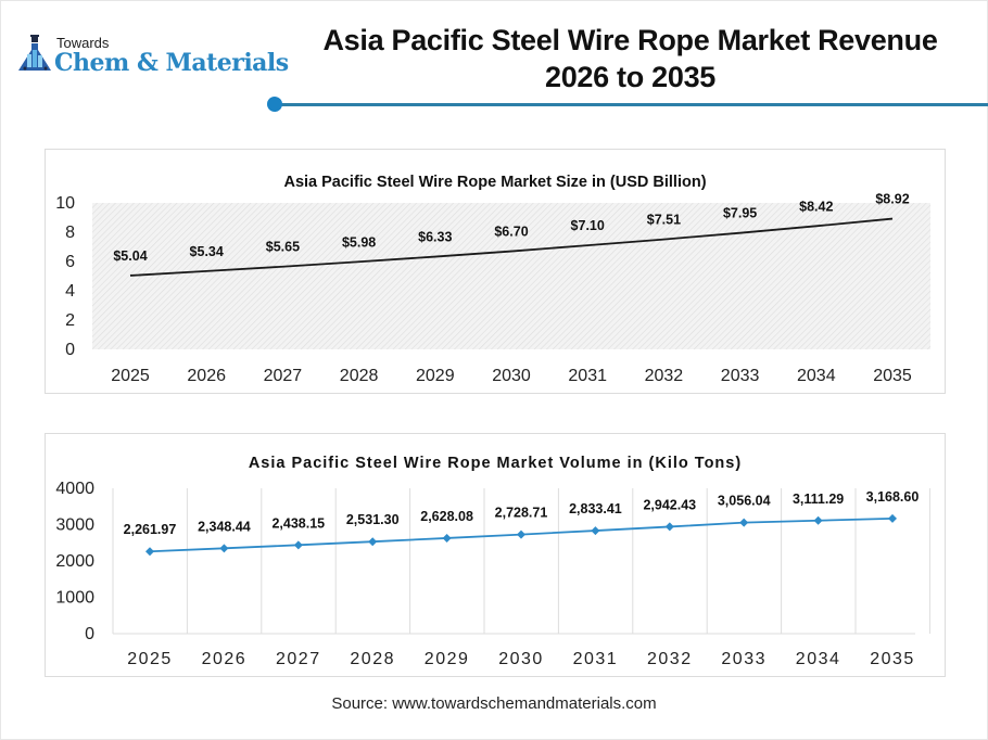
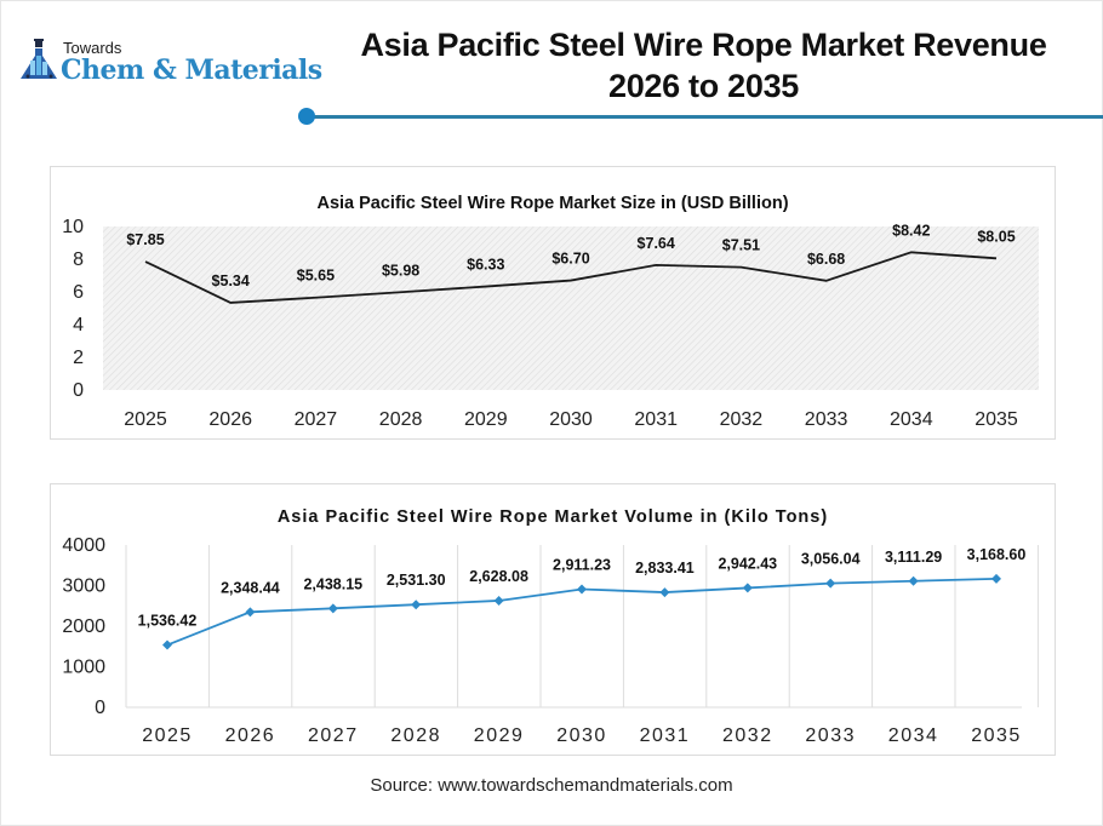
Asia Pacific Steel Wire Rope Market Size in (USD Billion)/2025: $5.04 -> $7.85
Asia Pacific Steel Wire Rope Market Size in (USD Billion)/2031: $7.10 -> $7.64
Asia Pacific Steel Wire Rope Market Size in (USD Billion)/2033: $7.95 -> $6.68
Asia Pacific Steel Wire Rope Market Size in (USD Billion)/2035: $8.92 -> $8.05
Asia Pacific Steel Wire Rope Market Volume in (Kilo Tons)/2025: 2,261.97 -> 1,536.42
Asia Pacific Steel Wire Rope Market Volume in (Kilo Tons)/2030: 2,728.71 -> 2,911.23
